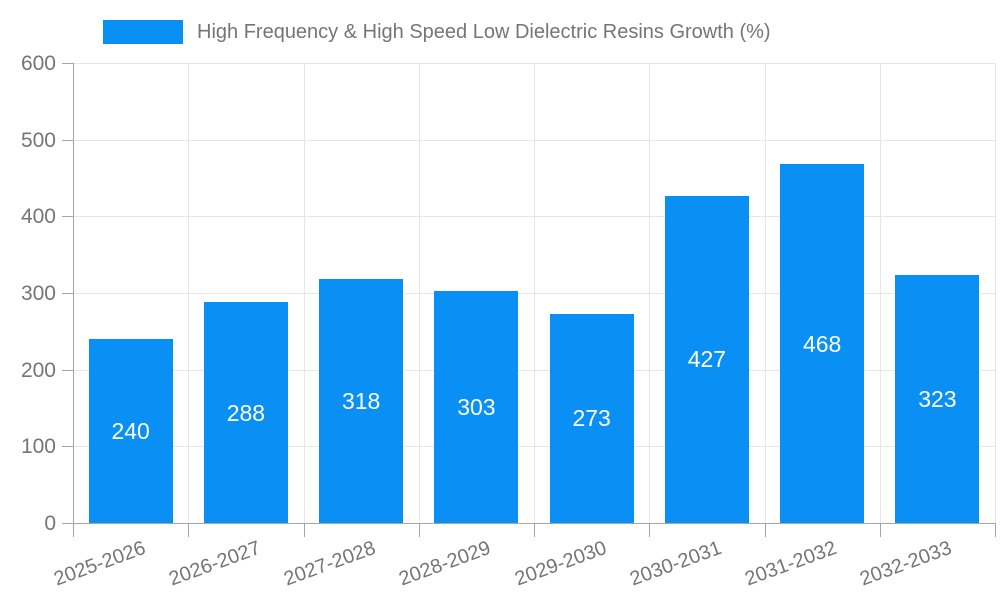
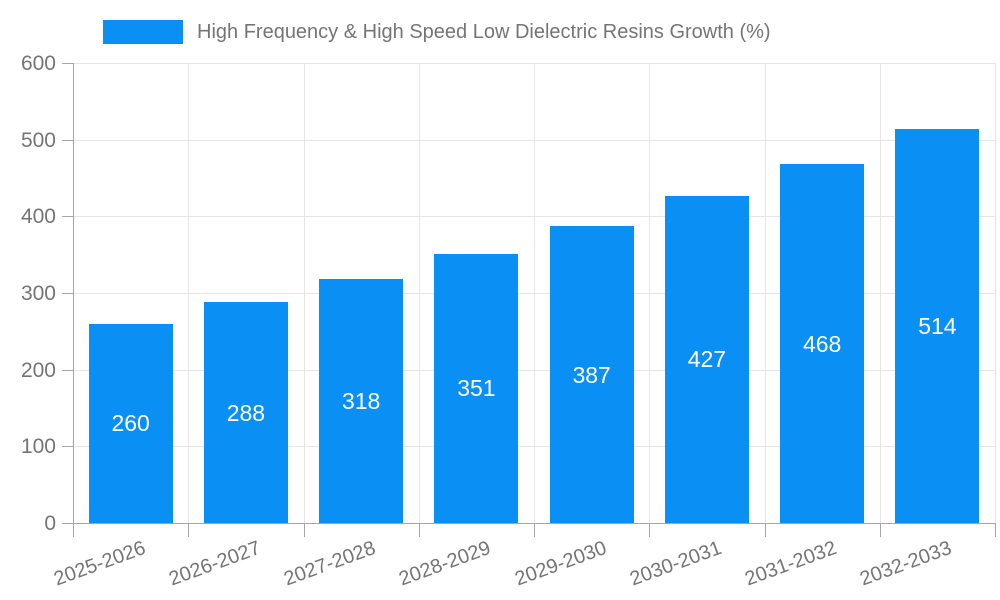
2025-2026: 240 -> 260
2028-2029: 303 -> 351
2029-2030: 273 -> 387
2032-2033: 323 -> 514
